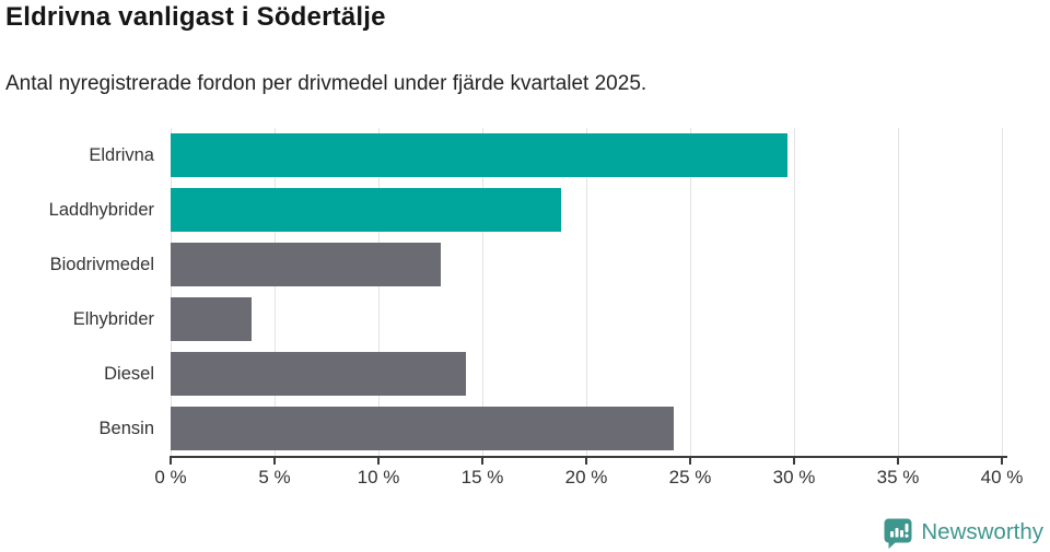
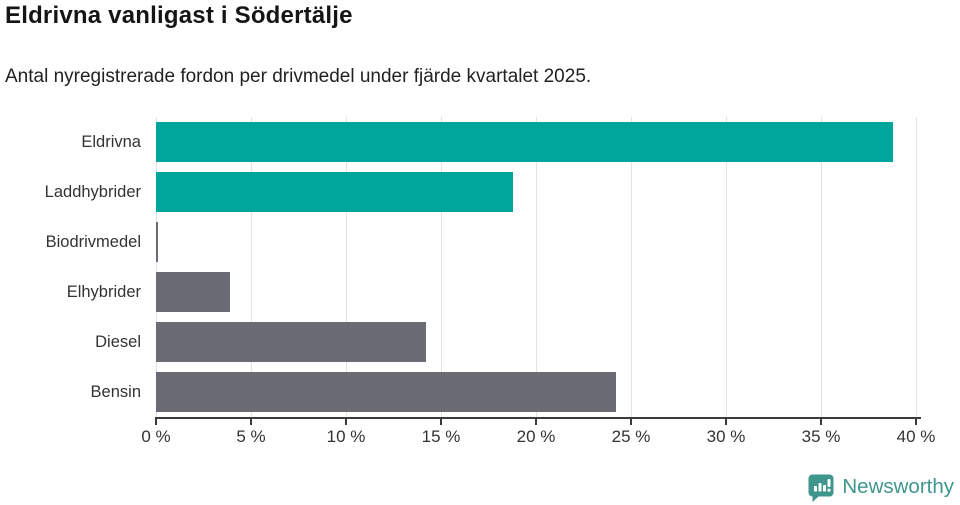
Eldrivna: 29.7% -> 38.8%
Biodrivmedel: 13.0% -> 0.1%
